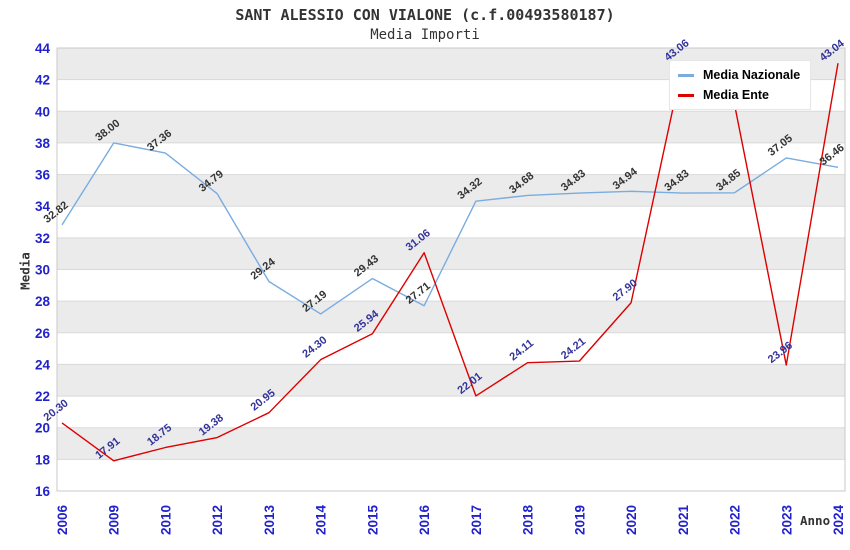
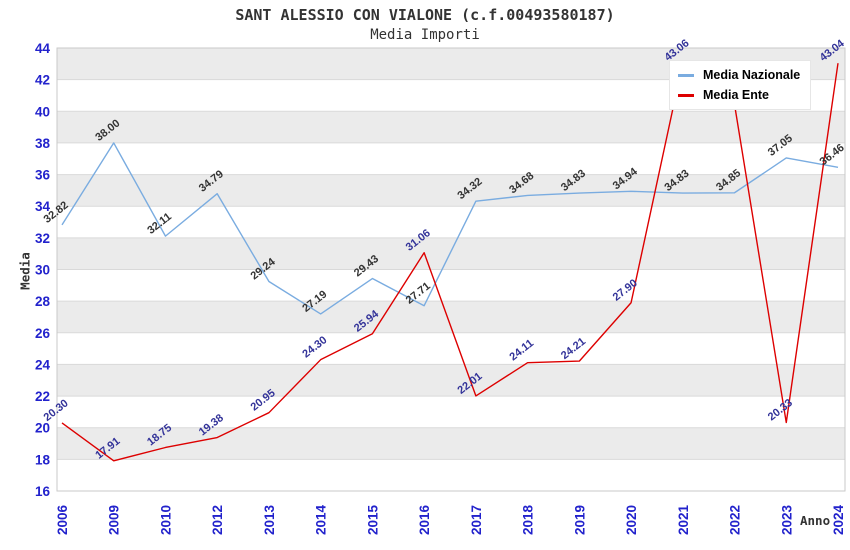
Media Nazionale/2010: 37.36 -> 32.11
Media Ente/2023: 23.96 -> 20.33
